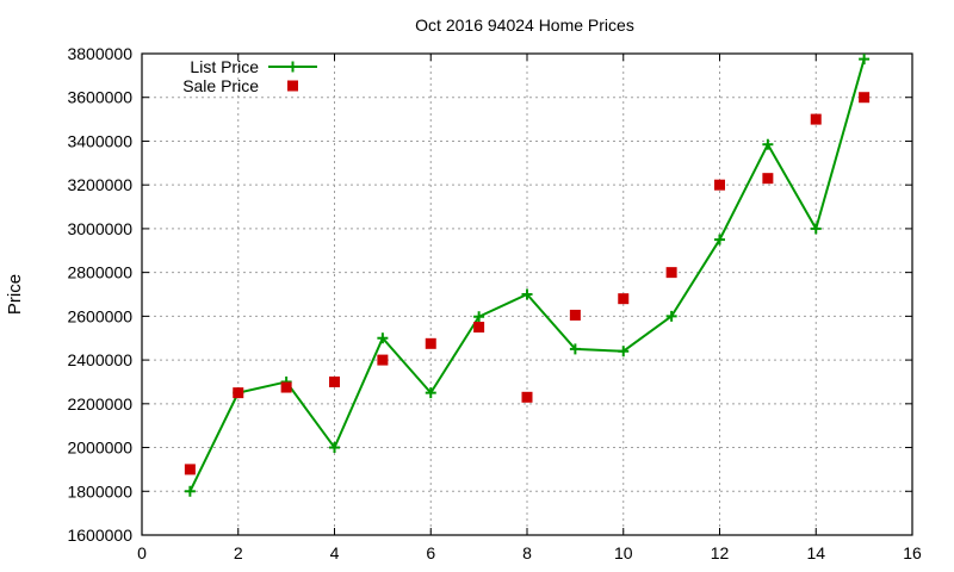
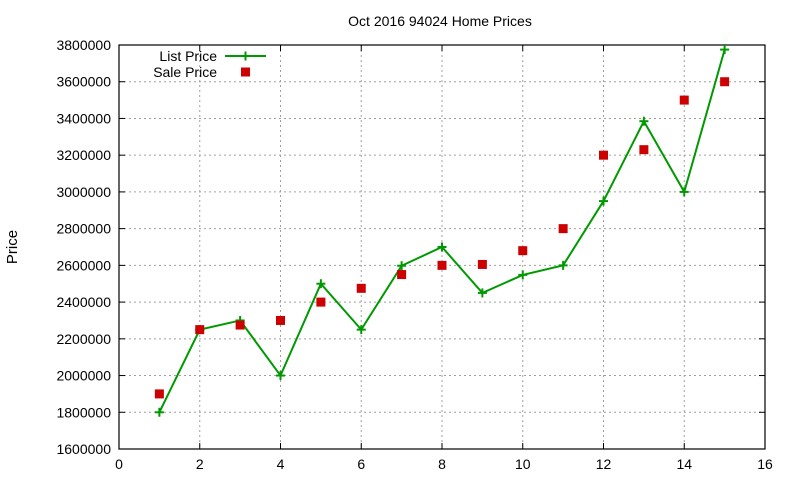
Sale Price/8: 2230000 -> 2600000
List Price/10: 2440000 -> 2550000
